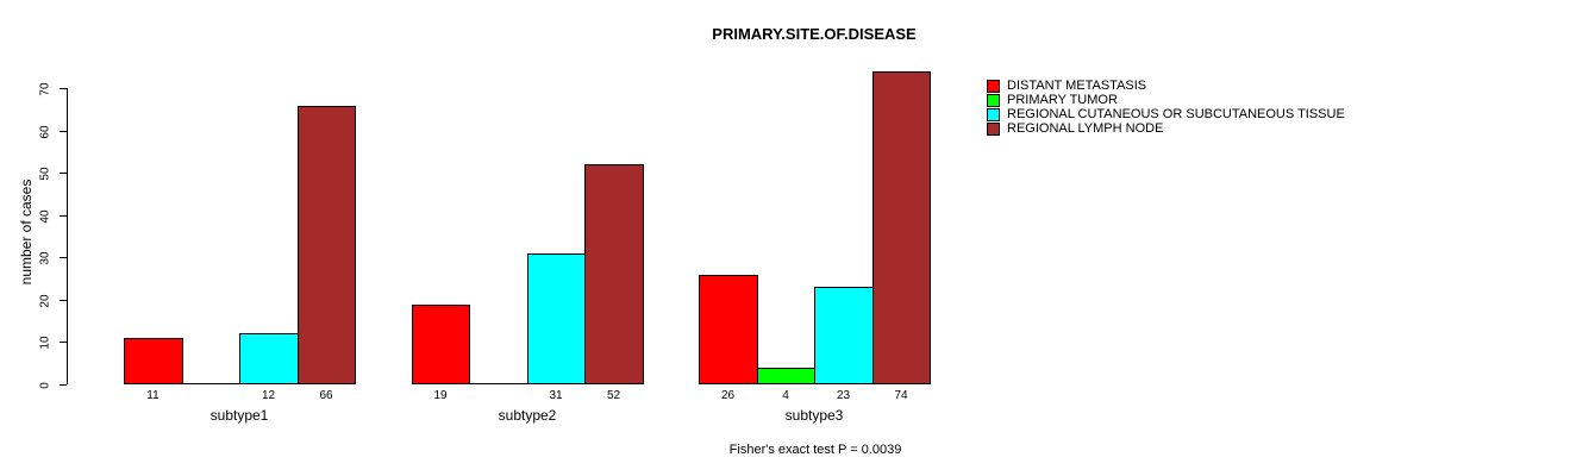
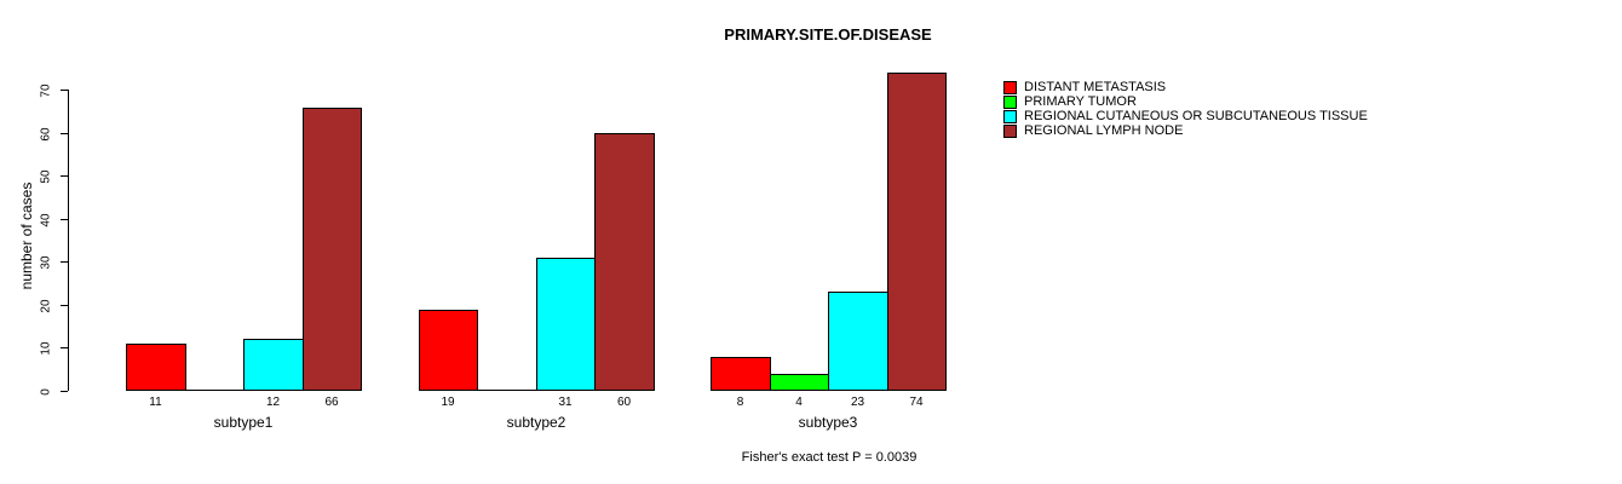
REGIONAL LYMPH NODE/subtype2: 52 -> 60
DISTANT METASTASIS/subtype3: 26 -> 8
